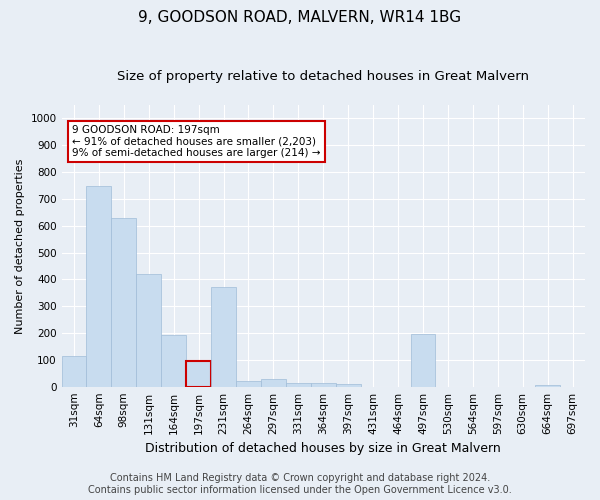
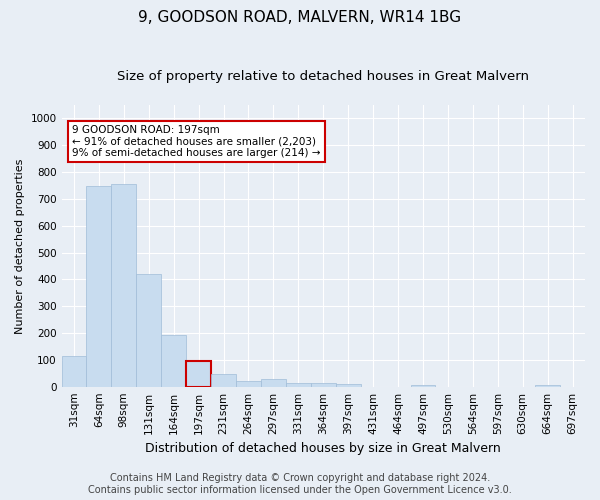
98sqm: 630 -> 757
231sqm: 370 -> 47
497sqm: 195 -> 8
